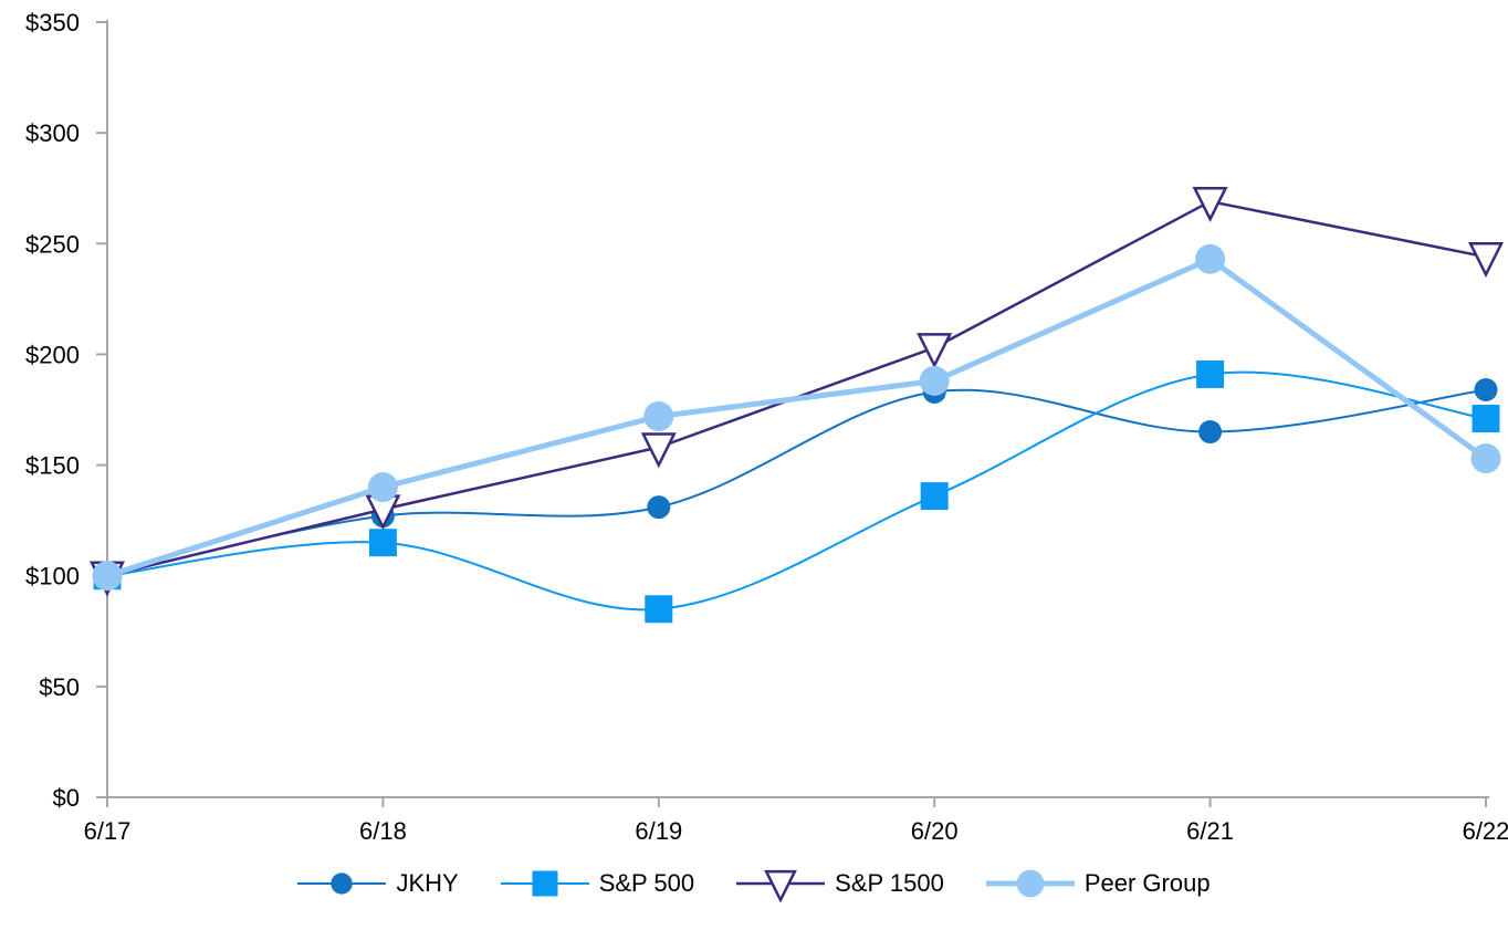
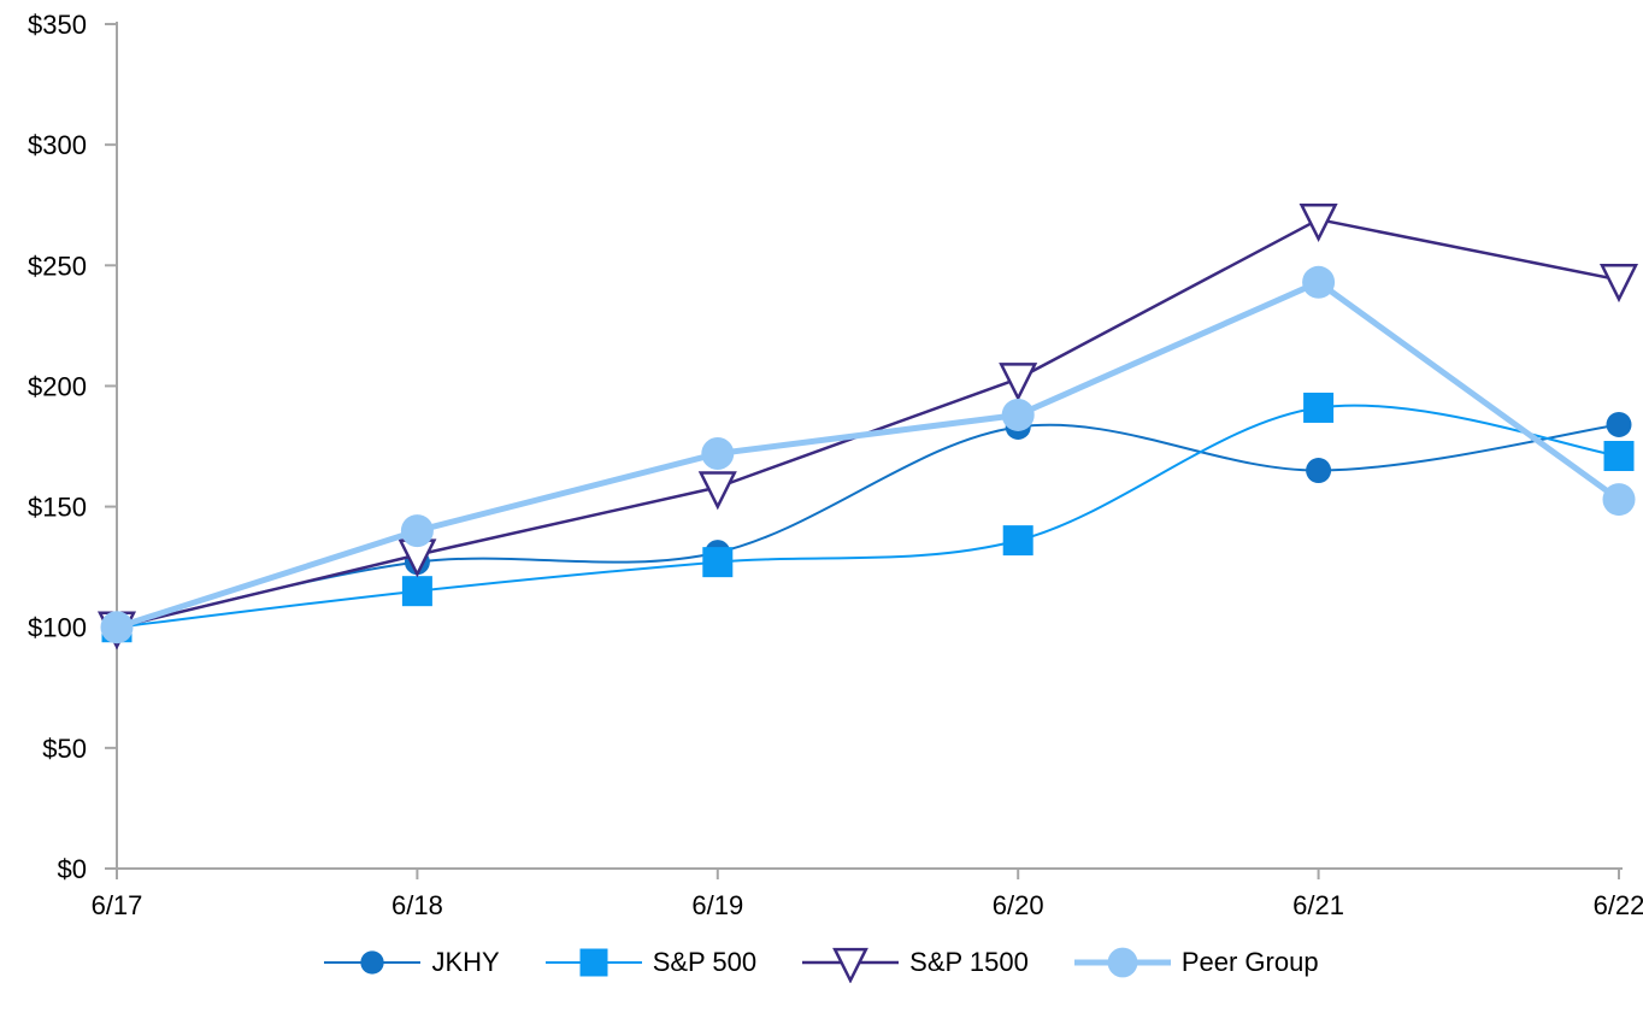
S&P 500/6/19: $85 -> $127
